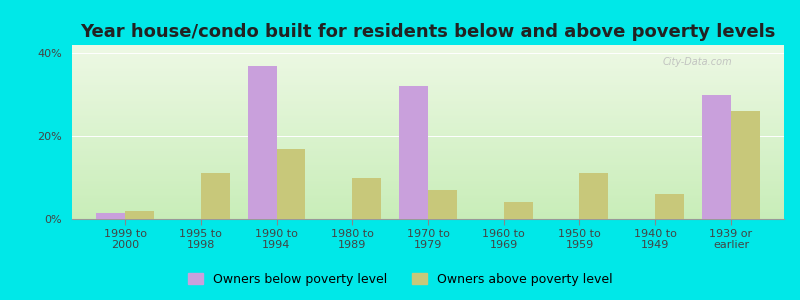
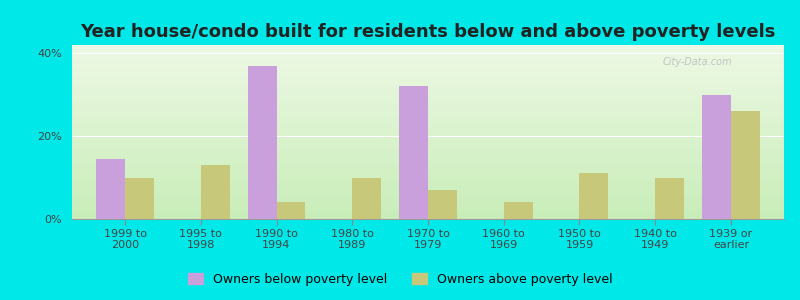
Owners below poverty level/1999 to 2000: 1.5% -> 14.5%
Owners above poverty level/1999 to 2000: 2% -> 10%
Owners above poverty level/1995 to 1998: 11% -> 13%
Owners above poverty level/1990 to 1994: 17% -> 4%
Owners above poverty level/1940 to 1949: 6% -> 10%
